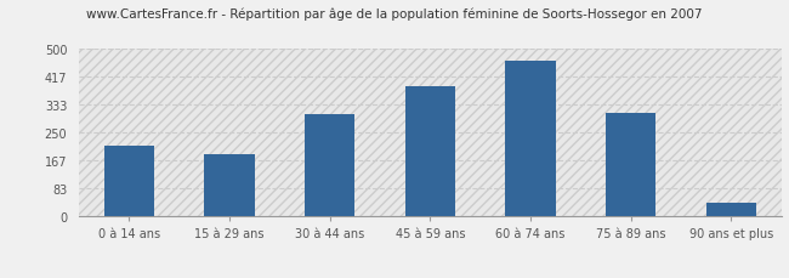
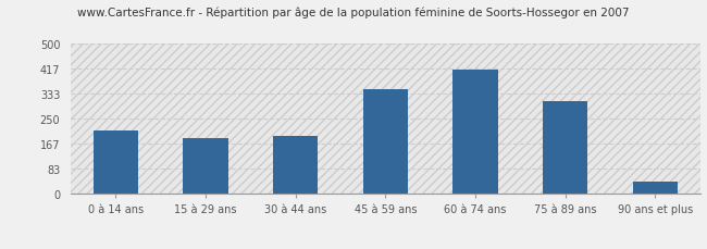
30 à 44 ans: 305 -> 195
45 à 59 ans: 390 -> 350
60 à 74 ans: 465 -> 415
